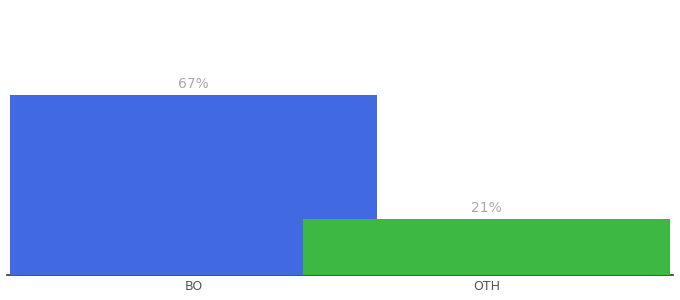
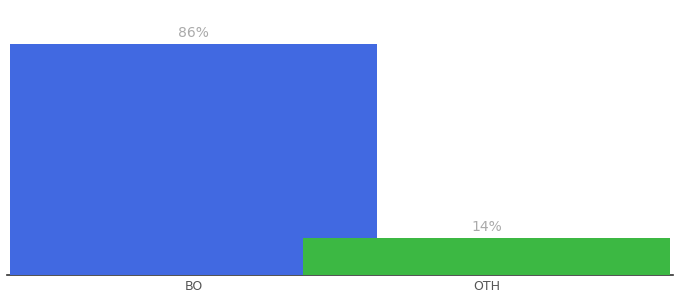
BO: 67% -> 86%
OTH: 21% -> 14%
